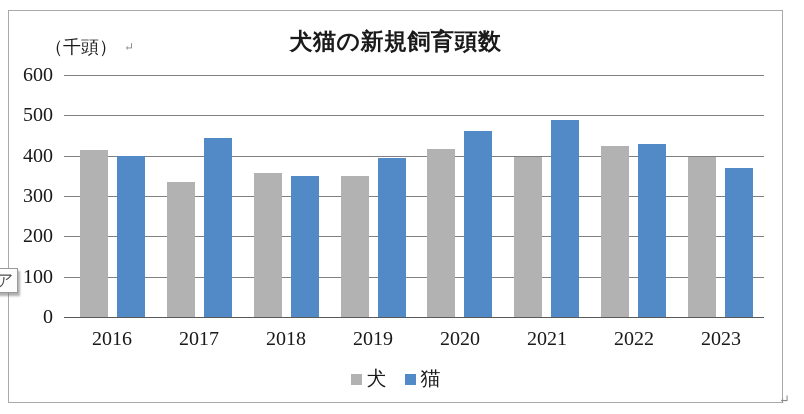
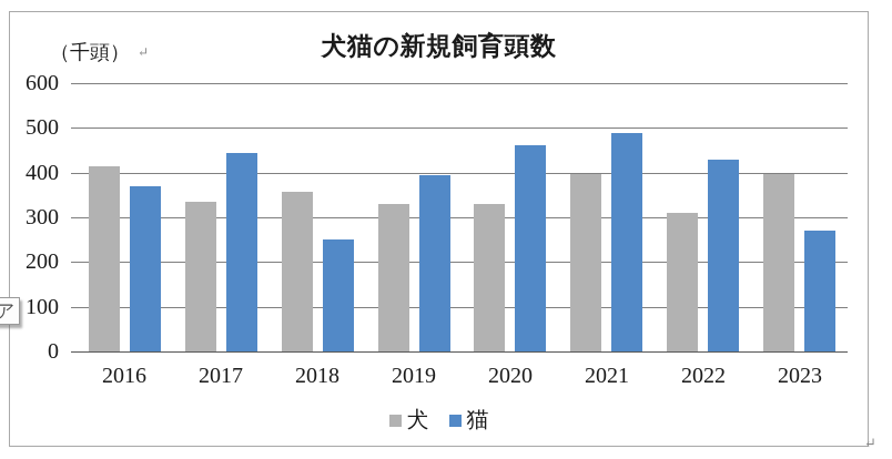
猫/2016: 400 -> 370
猫/2018: 350 -> 250
犬/2019: 350 -> 330
犬/2020: 420 -> 330
犬/2022: 420 -> 310
猫/2023: 370 -> 270
